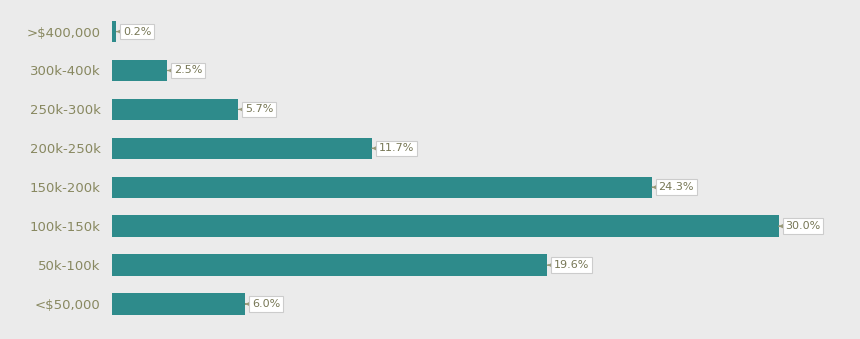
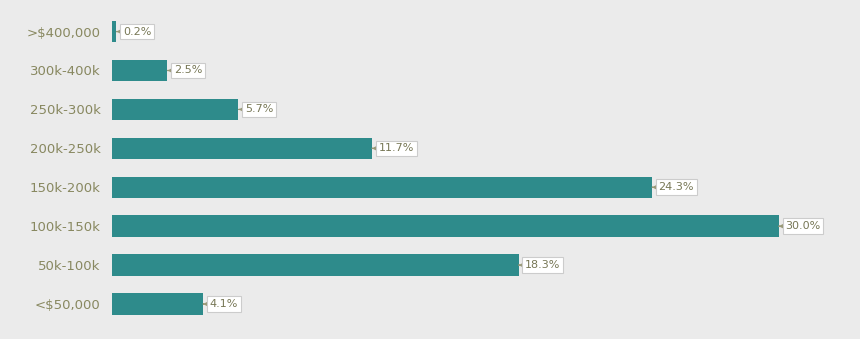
50k-100k: 19.6% -> 18.3%
<$50,000: 6.0% -> 4.1%
